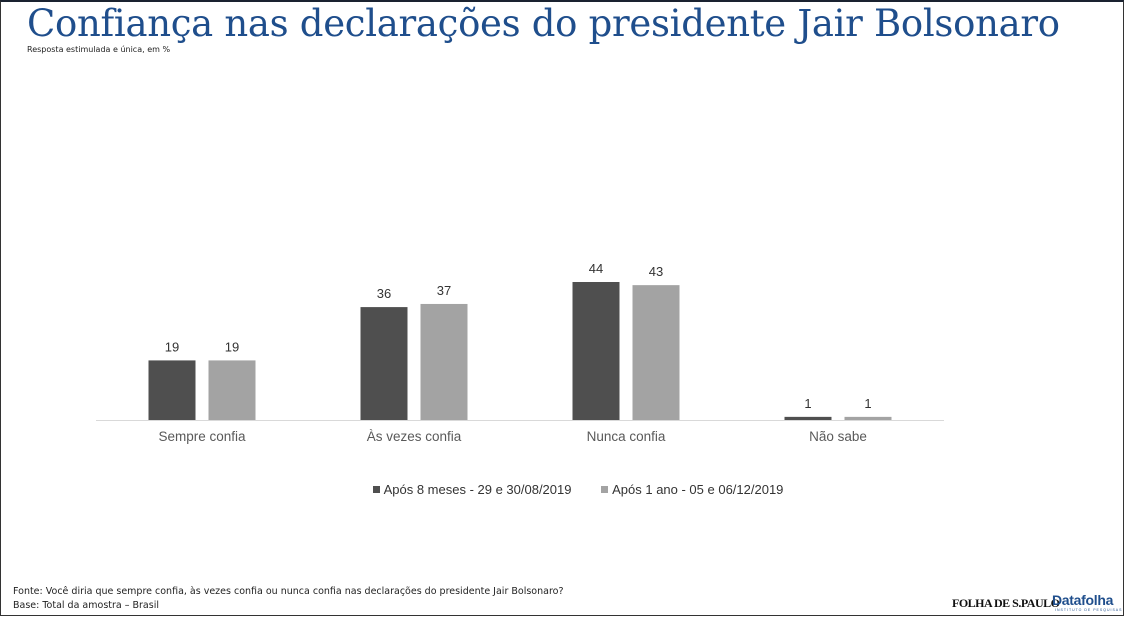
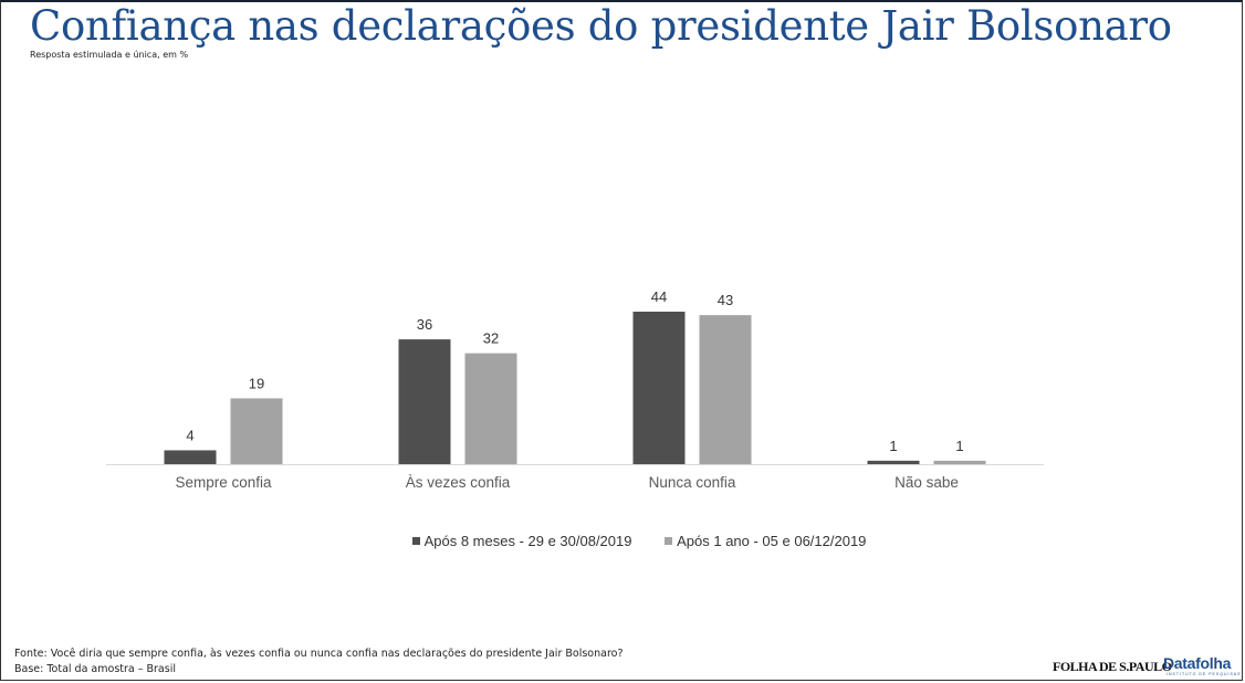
Após 8 meses - 29 e 30/08/2019/Sempre confia: 19 -> 4
Após 1 ano - 05 e 06/12/2019/Às vezes confia: 37 -> 32
